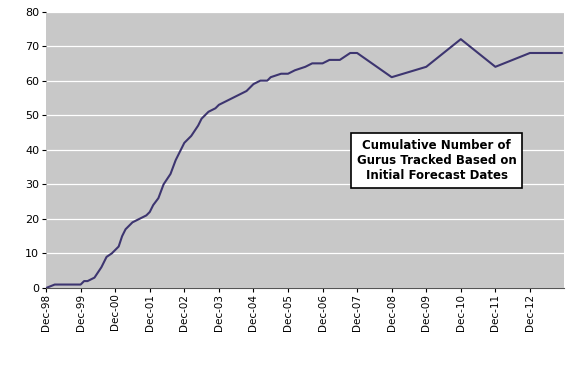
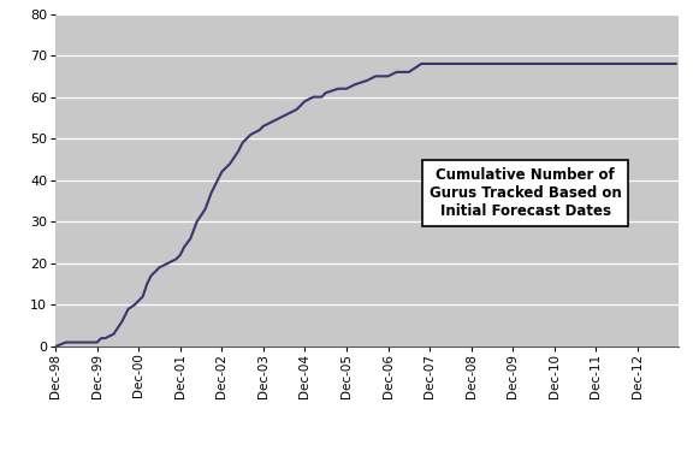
Dec-08: 61 -> 68
Dec-09: 64 -> 68
Dec-10: 72 -> 68
Dec-11: 64 -> 68
